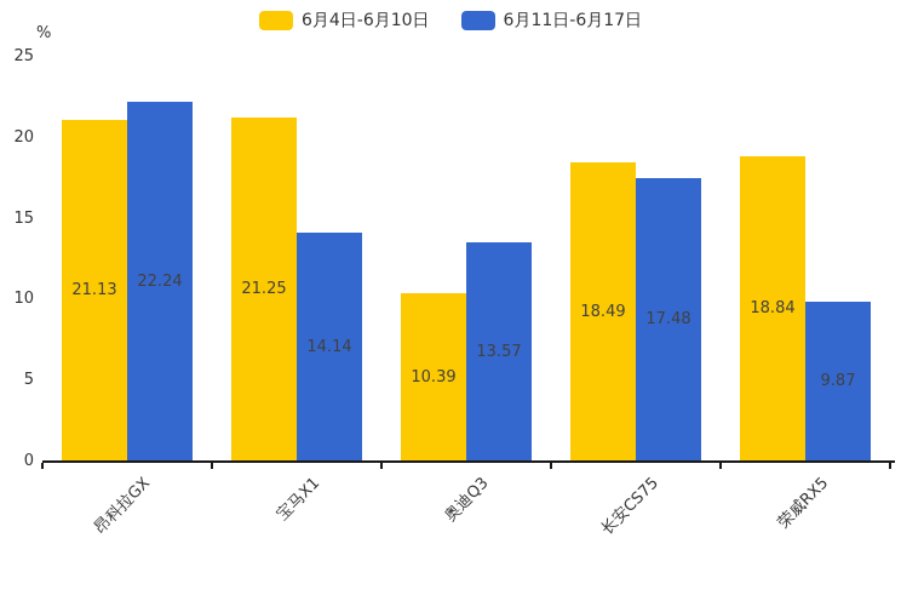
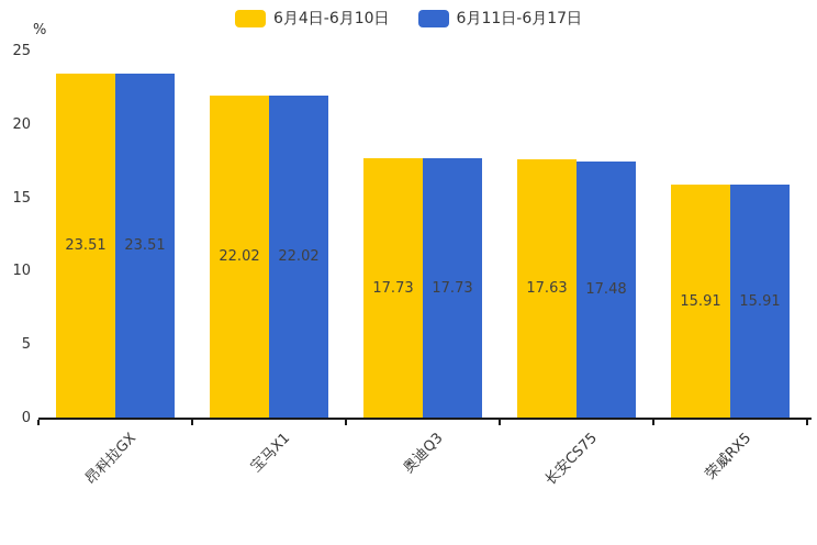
6月4日-6月10日/昂科拉GX: 21.13 -> 23.51
6月11日-6月17日/昂科拉GX: 22.24 -> 23.51
6月4日-6月10日/宝马X1: 21.25 -> 22.02
6月11日-6月17日/宝马X1: 14.14 -> 22.02
6月4日-6月10日/奥迪Q3: 10.39 -> 17.73
6月11日-6月17日/奥迪Q3: 13.57 -> 17.73
6月4日-6月10日/长安CS75: 18.49 -> 17.63
6月4日-6月10日/荣威RX5: 18.84 -> 15.91
6月11日-6月17日/荣威RX5: 9.87 -> 15.91
